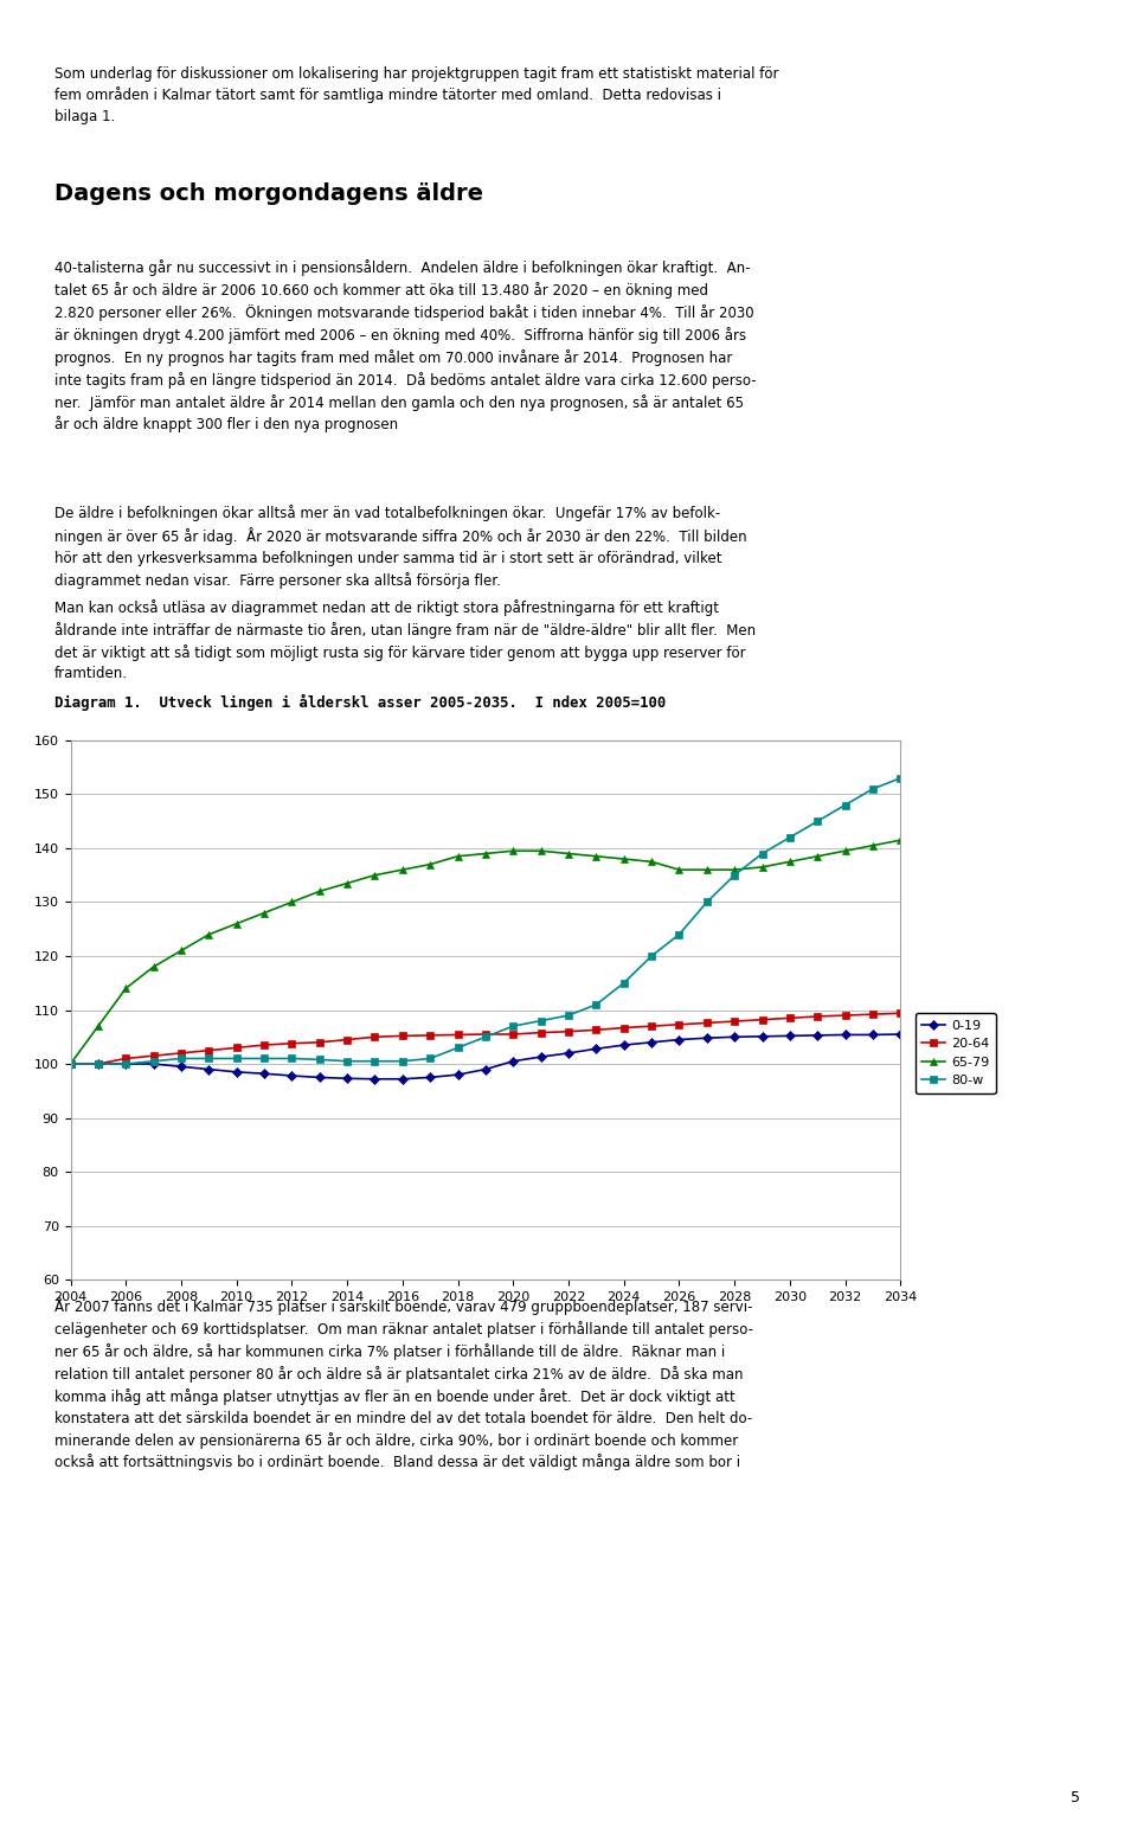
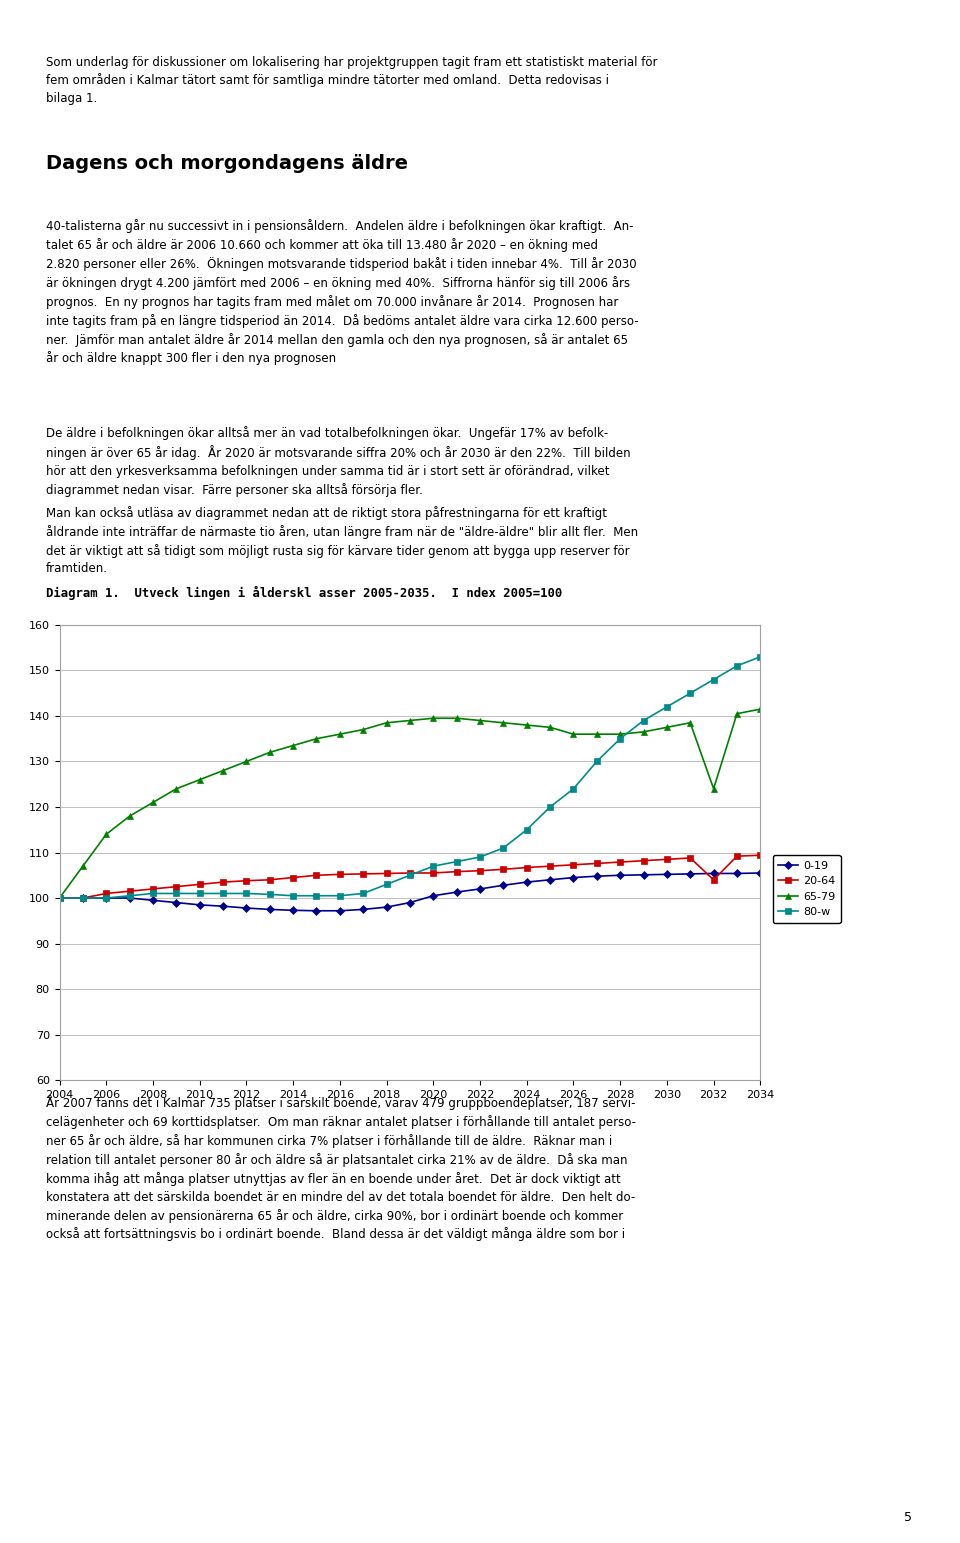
20-64/2032: 109.0 -> 104.0
65-79/2032: 139.5 -> 124.0
